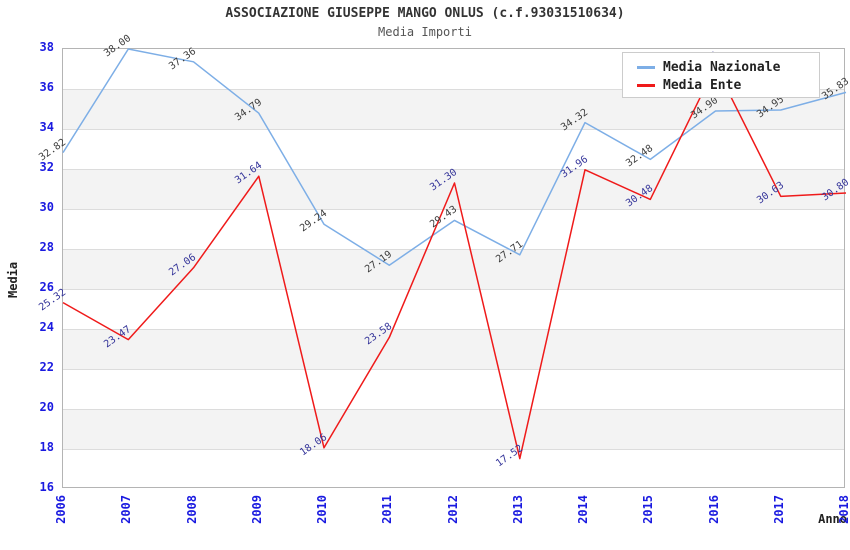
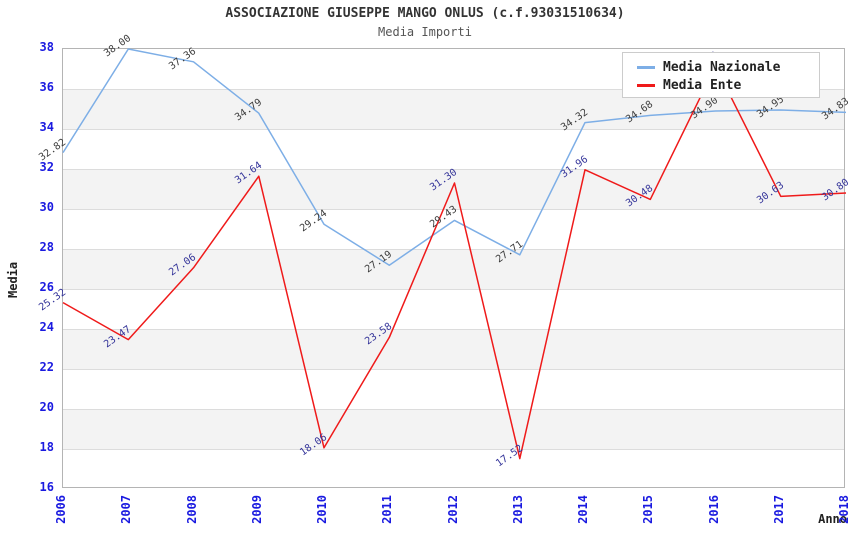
Media Nazionale/2015: 32.48 -> 34.68
Media Nazionale/2018: 35.83 -> 34.83
